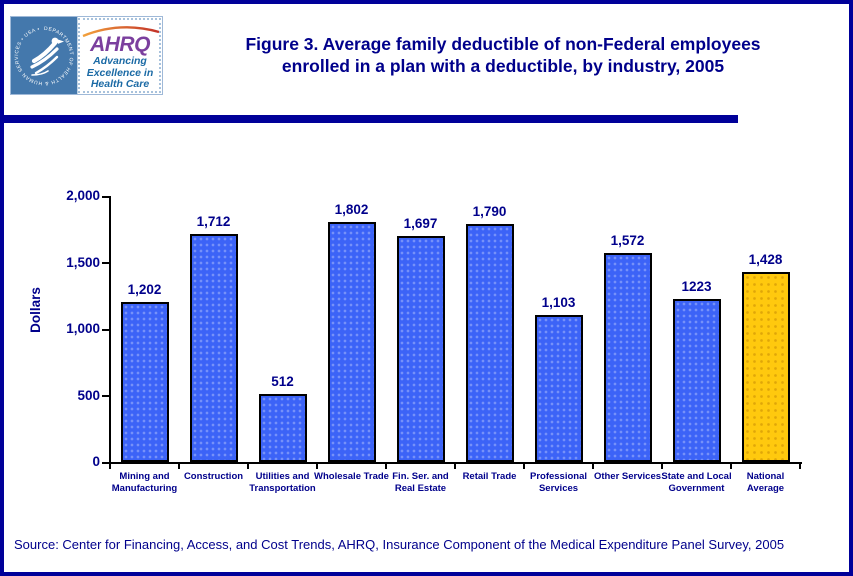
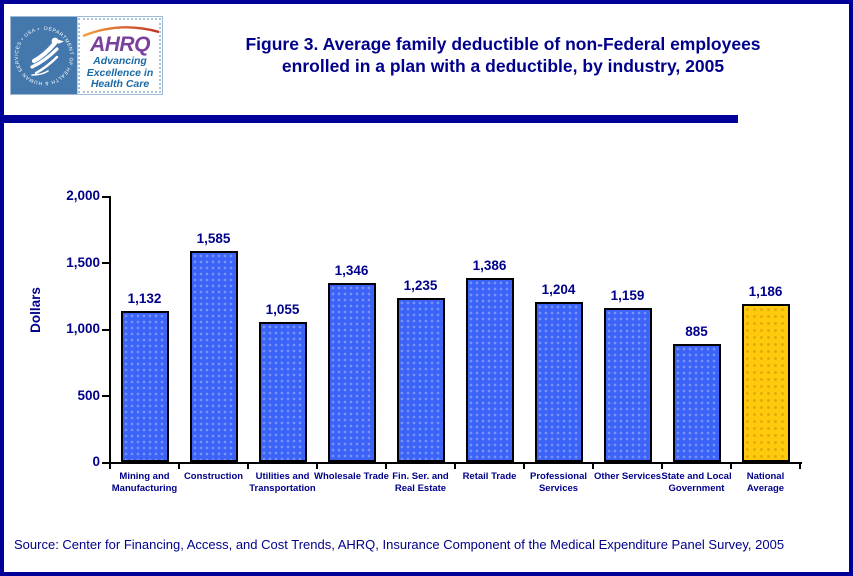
Mining and Manufacturing: 1,202 -> 1,132
Construction: 1,712 -> 1,585
Utilities and Transportation: 512 -> 1,055
Wholesale Trade: 1,802 -> 1,346
Fin. Ser. and Real Estate: 1,697 -> 1,235
Retail Trade: 1,790 -> 1,386
Professional Services: 1,103 -> 1,204
Other Services: 1,572 -> 1,159
State and Local Government: 1223 -> 885
National Average: 1,428 -> 1,186
